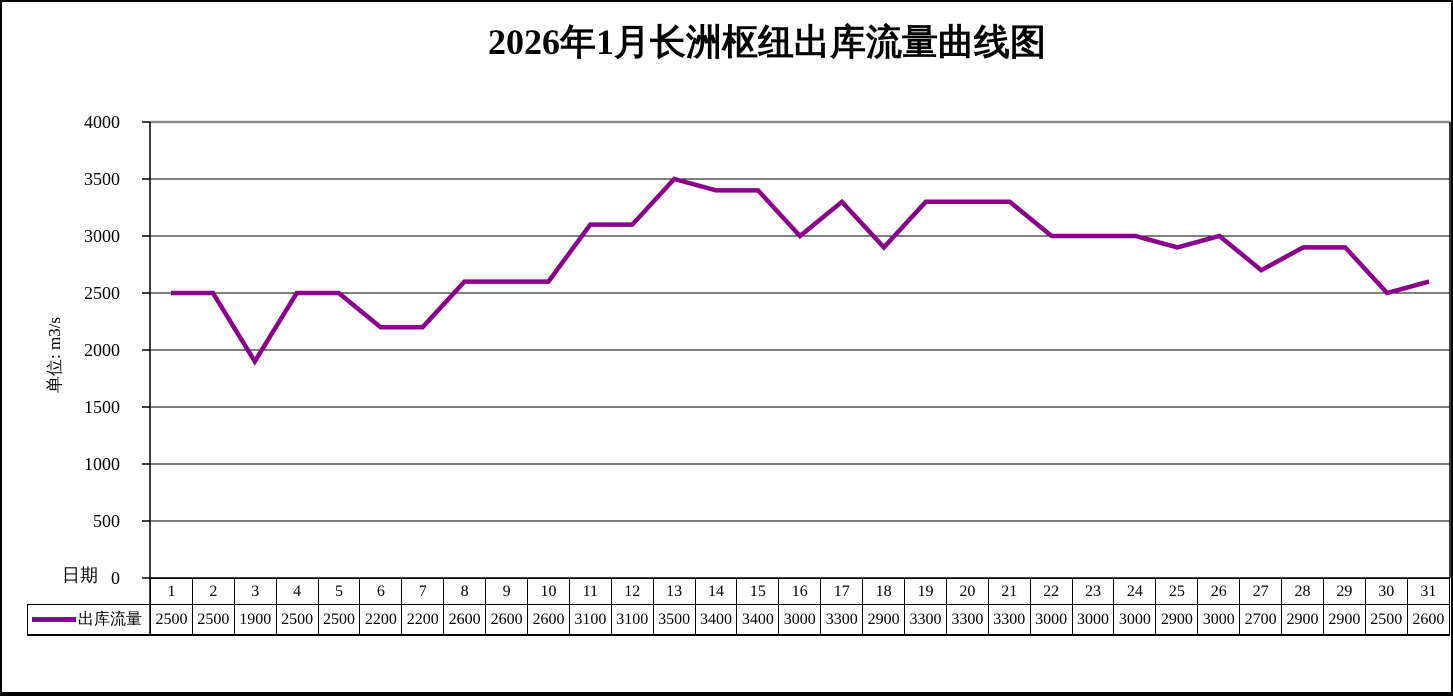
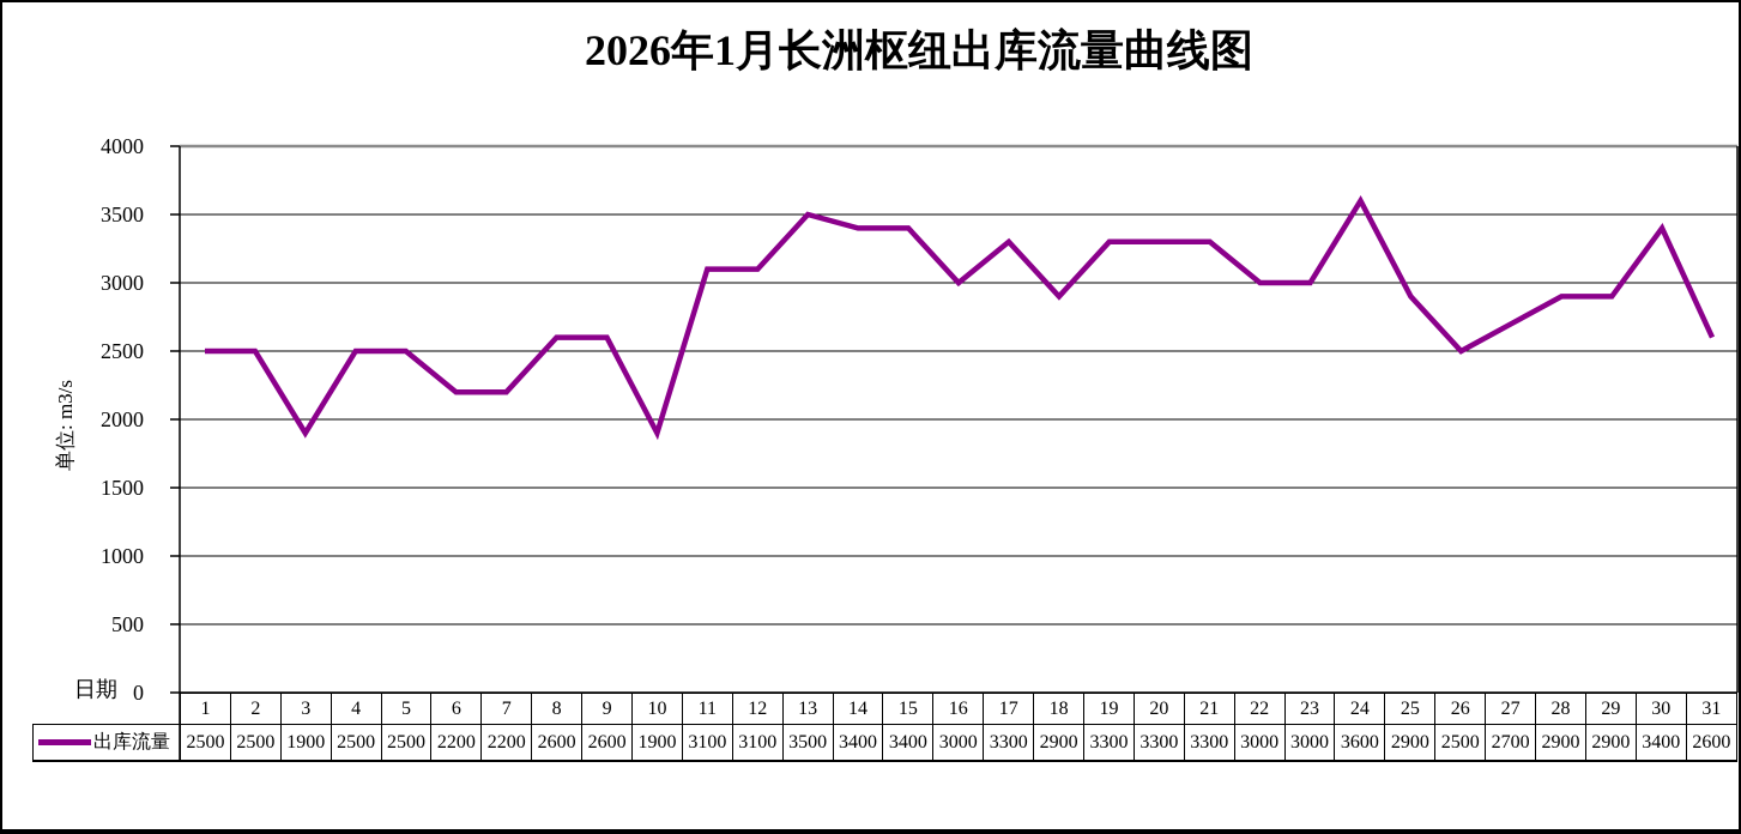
10: 2600 -> 1900
24: 3000 -> 3600
26: 3000 -> 2500
30: 2500 -> 3400
